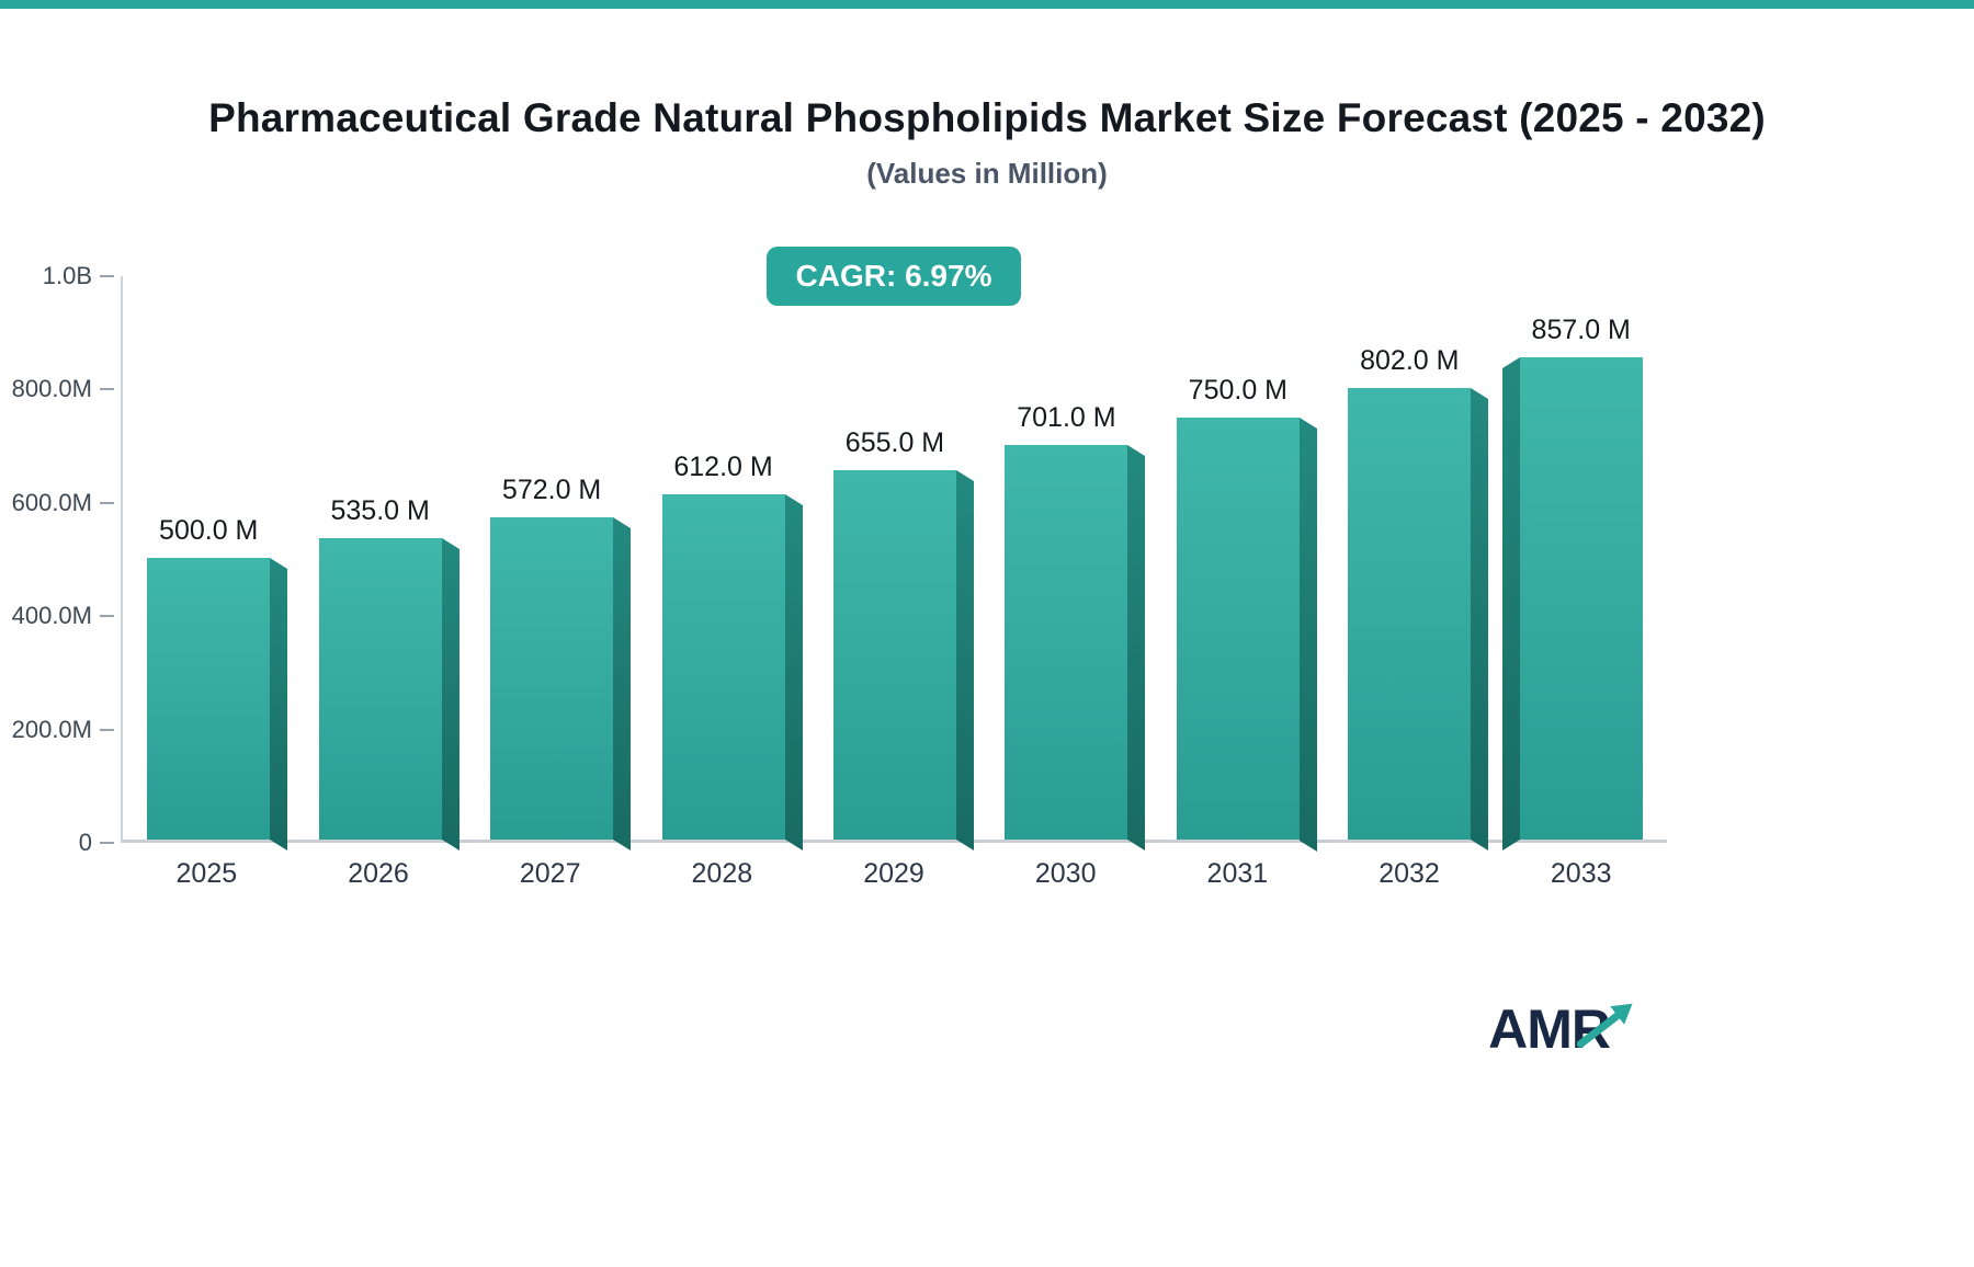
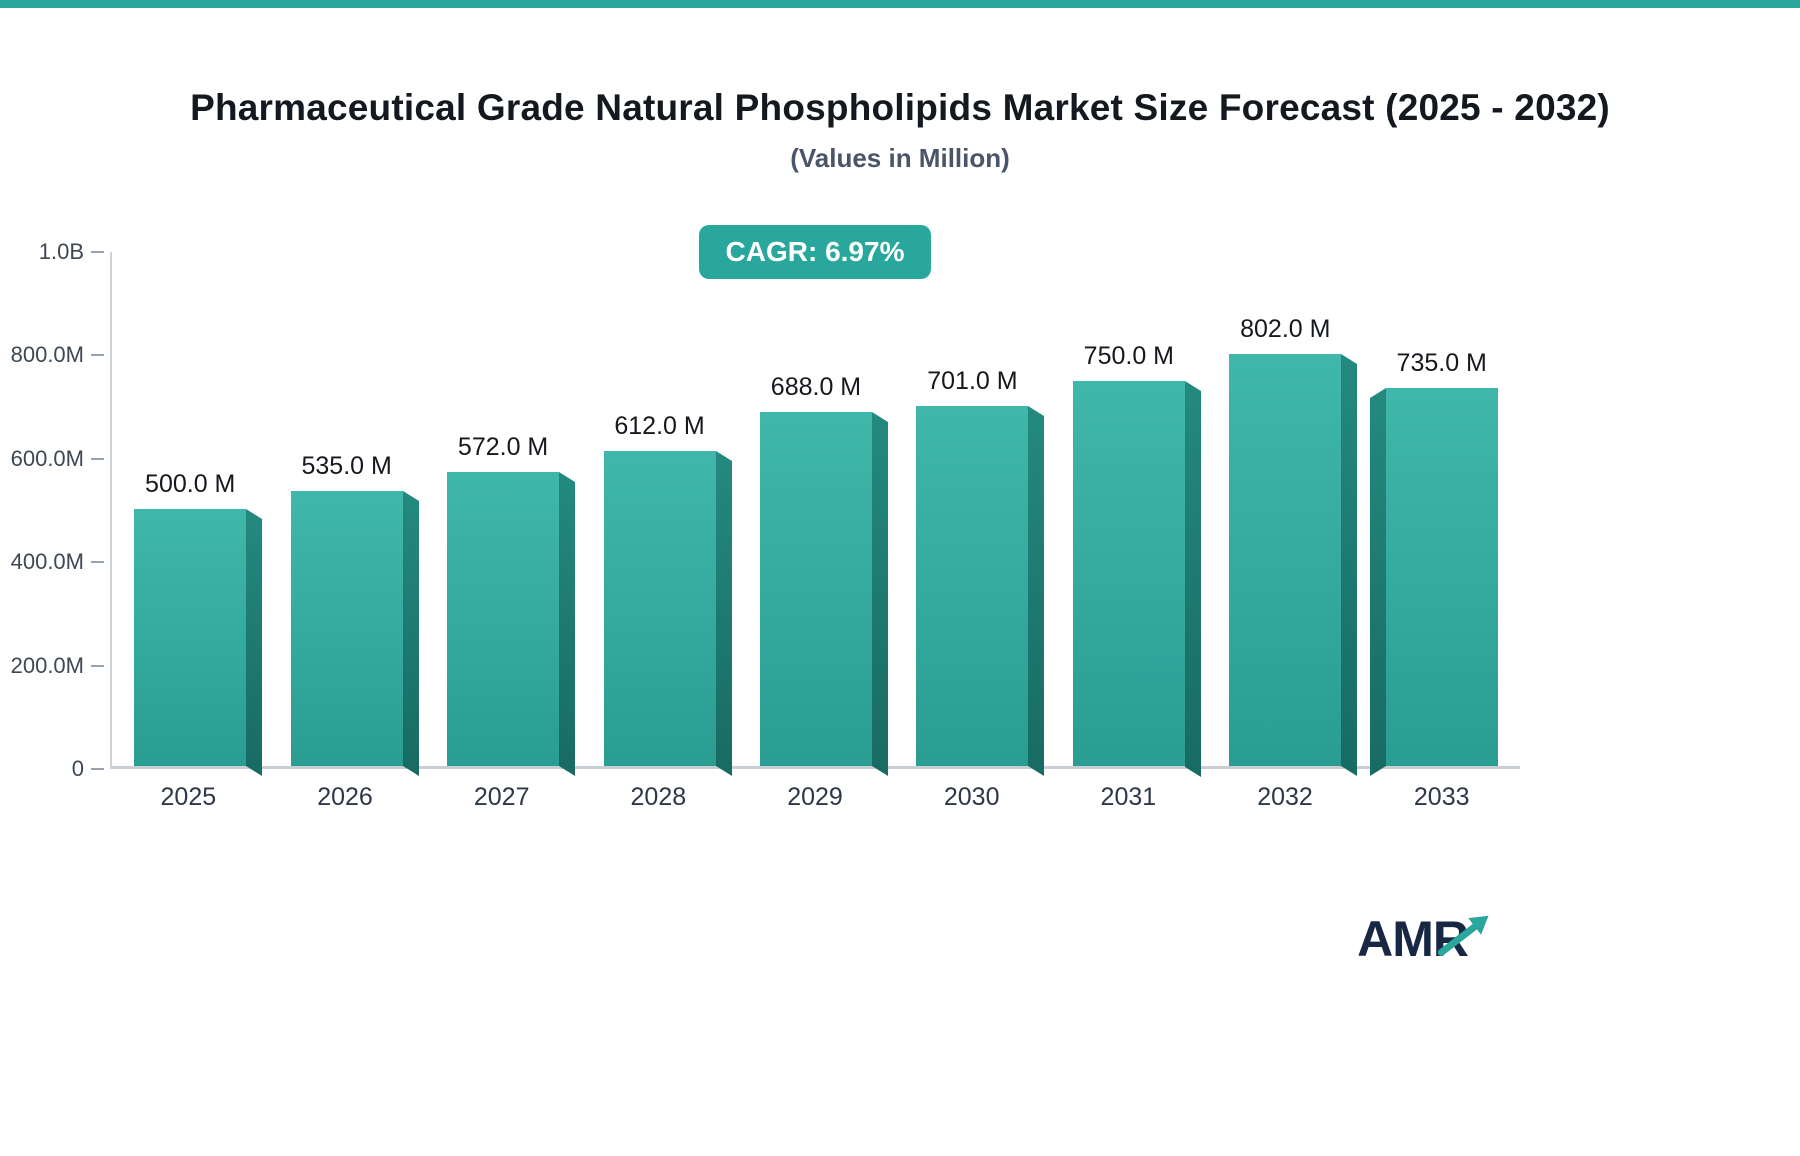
2029: 655.0 -> 688.0
2033: 857.0 -> 735.0
